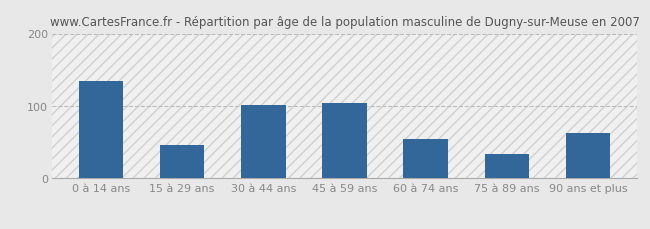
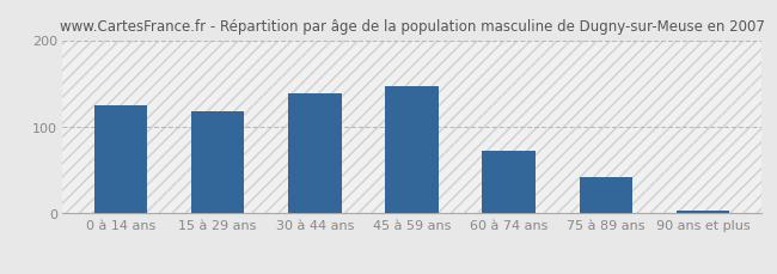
0 à 14 ans: 134 -> 125
15 à 29 ans: 46 -> 118
30 à 44 ans: 102 -> 138
45 à 59 ans: 104 -> 147
60 à 74 ans: 54 -> 72
75 à 89 ans: 34 -> 42
90 ans et plus: 62 -> 3
